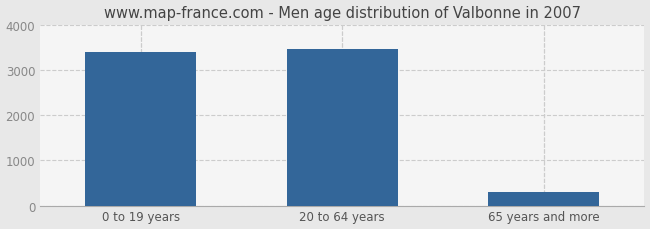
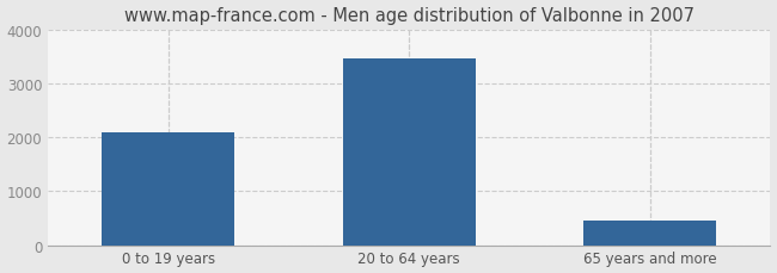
0 to 19 years: 3400 -> 2100
65 years and more: 300 -> 450
